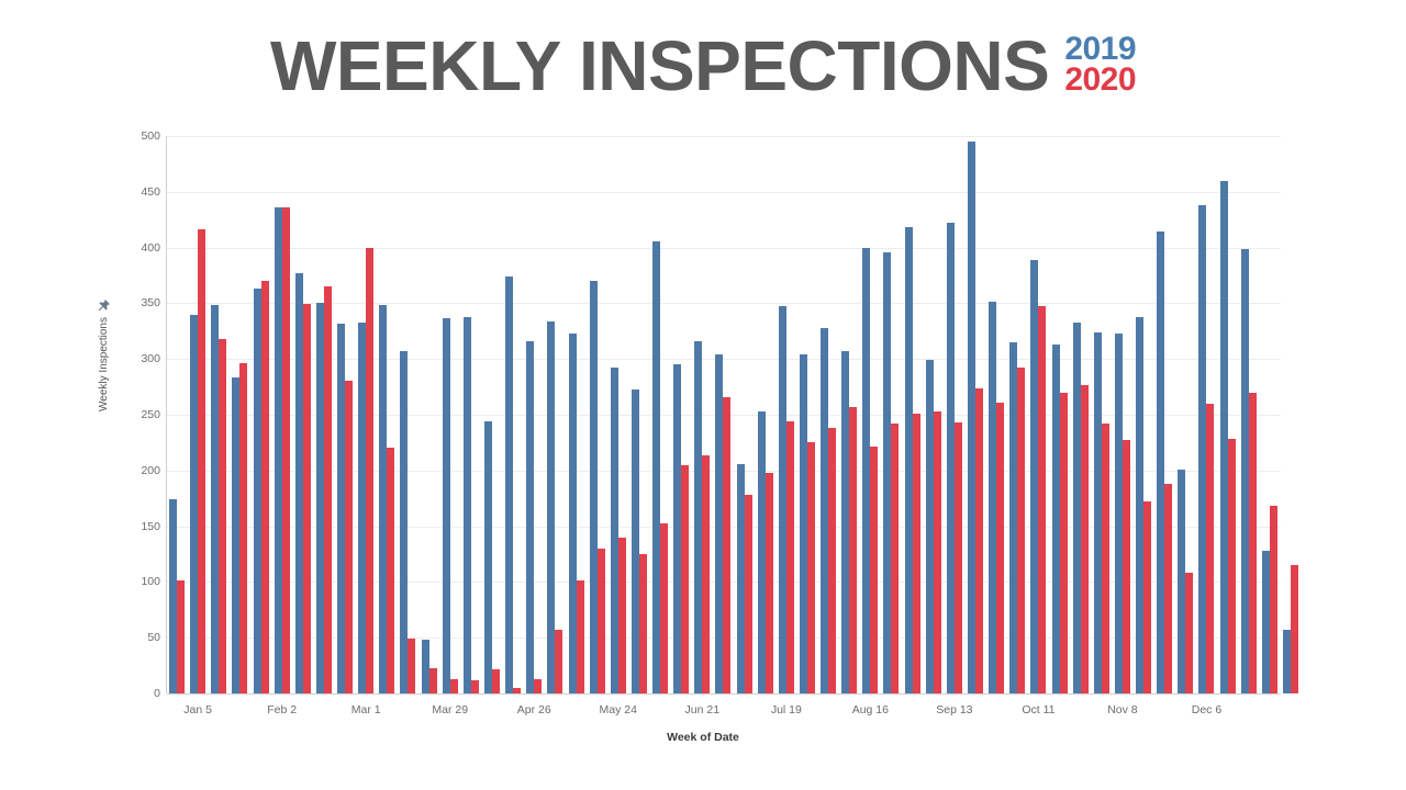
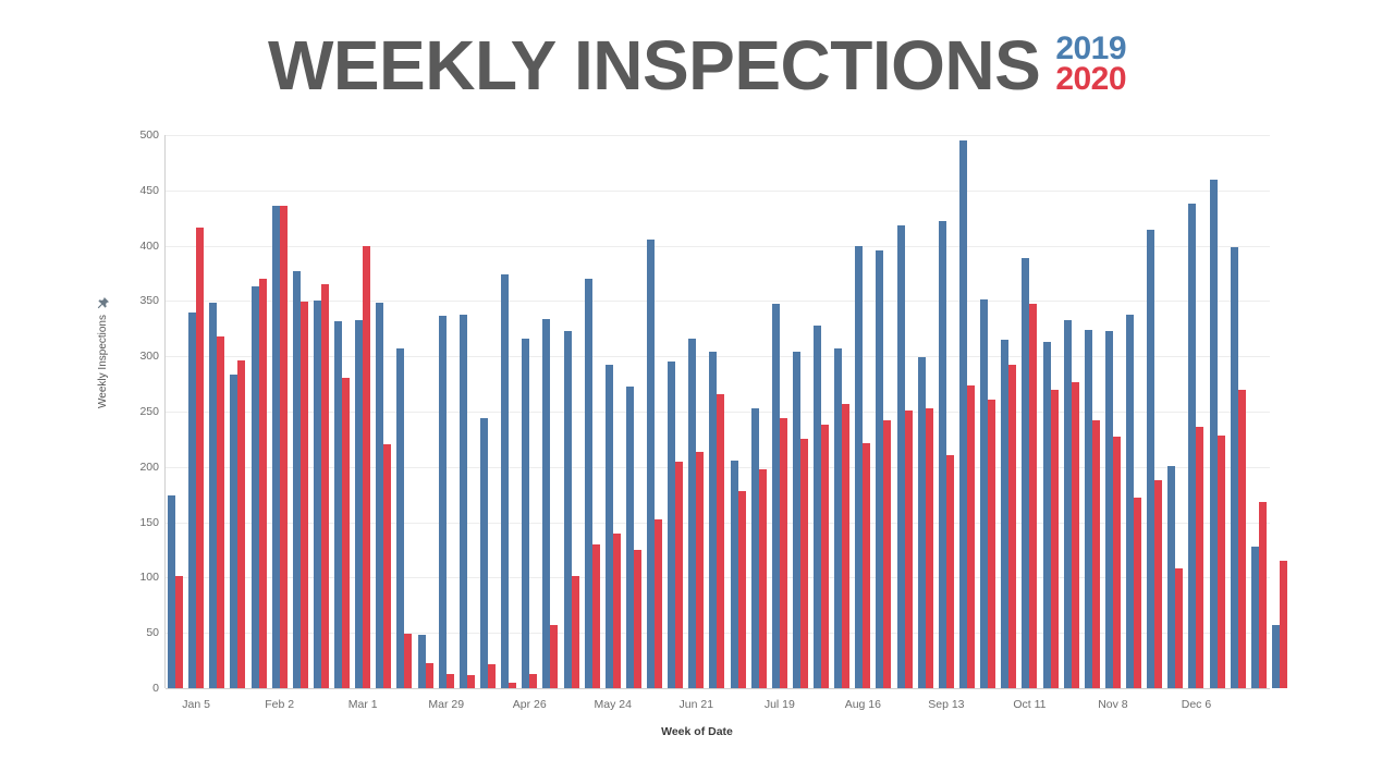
2020/Sep 13: 243 -> 211
2020/Dec 6: 260 -> 236
